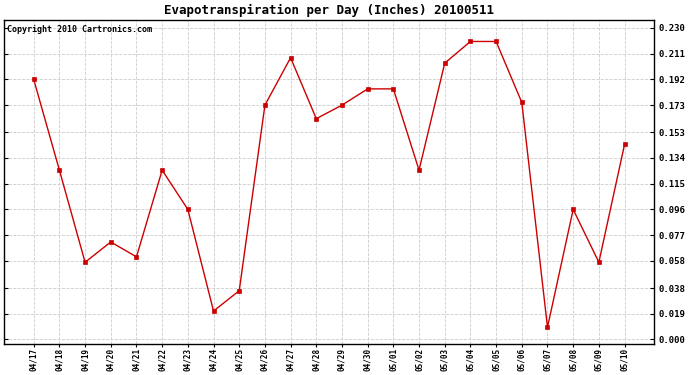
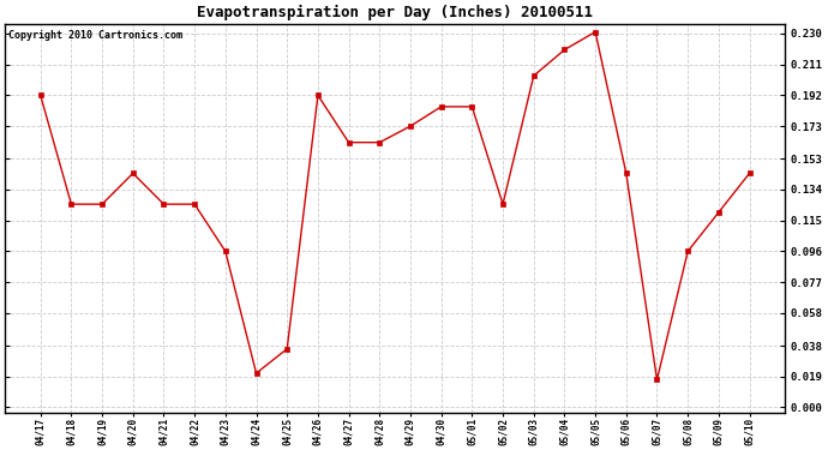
04/19: 0.057 -> 0.125
04/20: 0.072 -> 0.144
04/21: 0.061 -> 0.125
04/26: 0.173 -> 0.192
04/27: 0.208 -> 0.163
05/05: 0.220 -> 0.231
05/06: 0.175 -> 0.144
05/07: 0.009 -> 0.017
05/09: 0.057 -> 0.120
